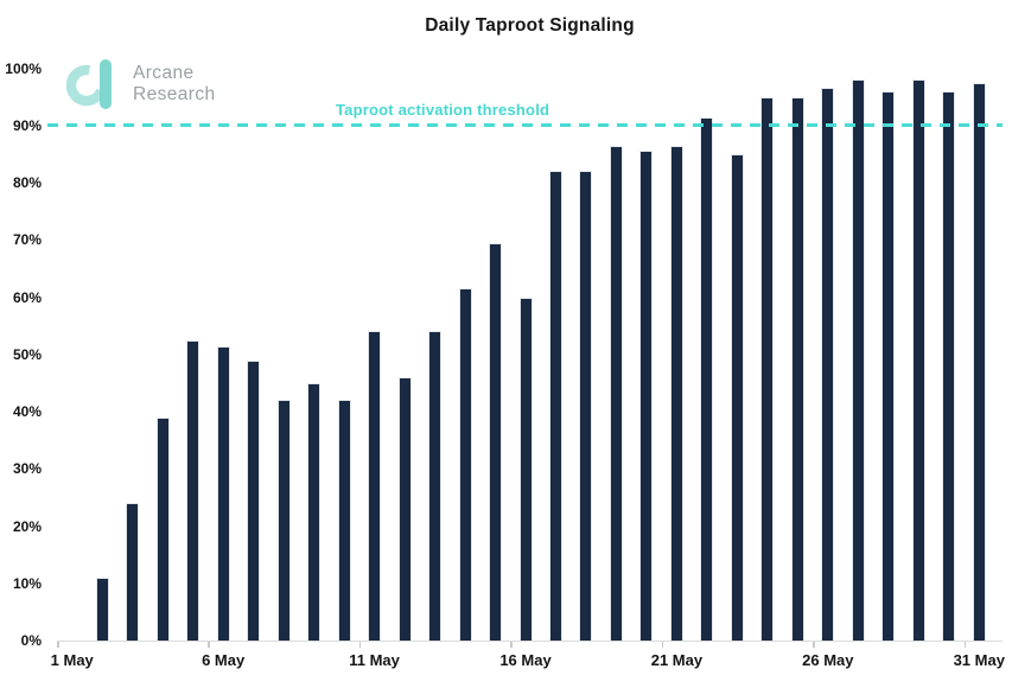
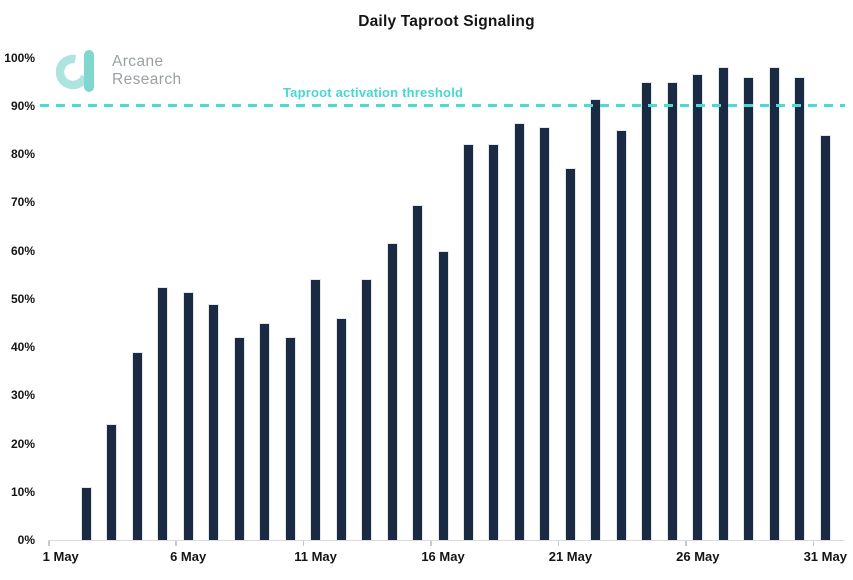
21 May: 86% -> 77%
31 May: 98% -> 84%
